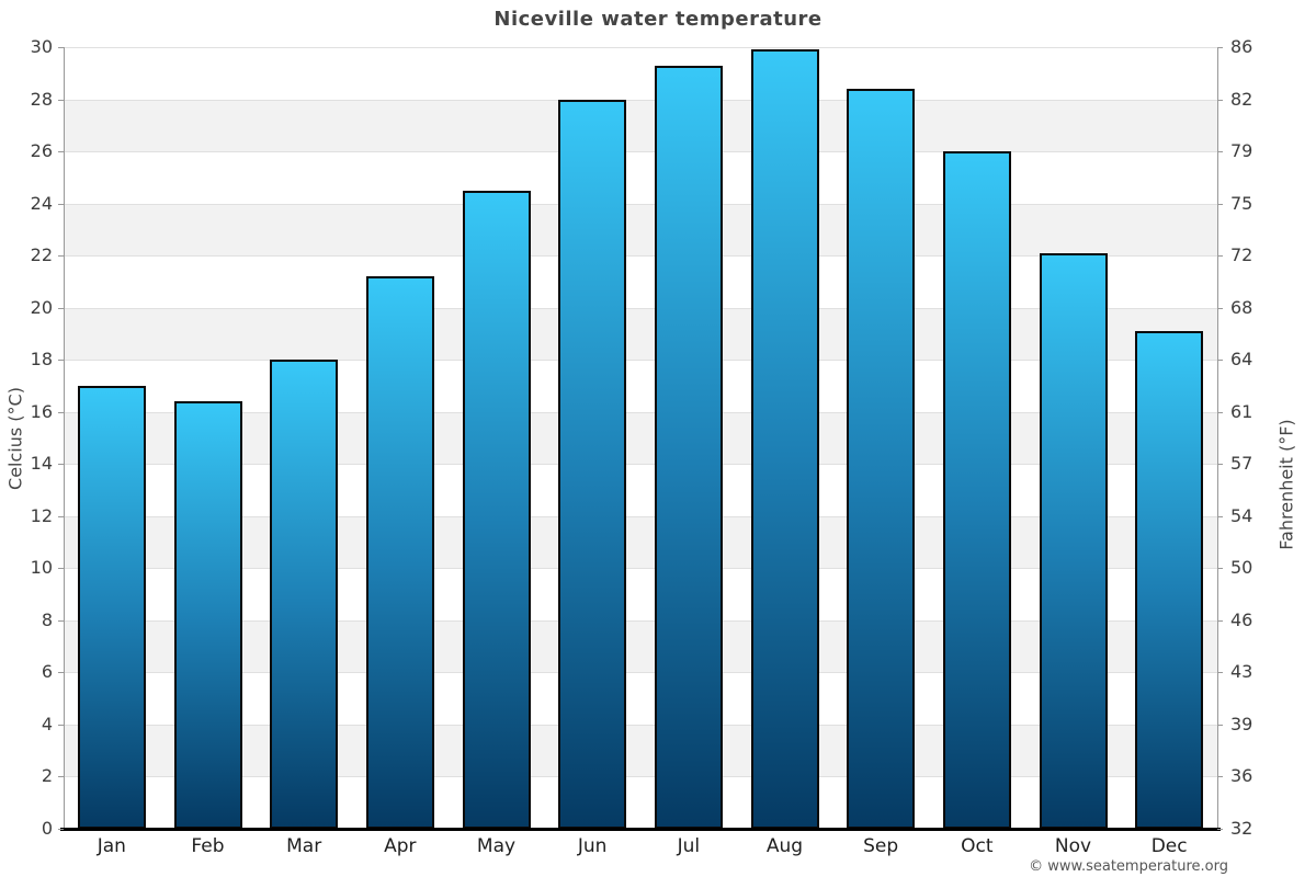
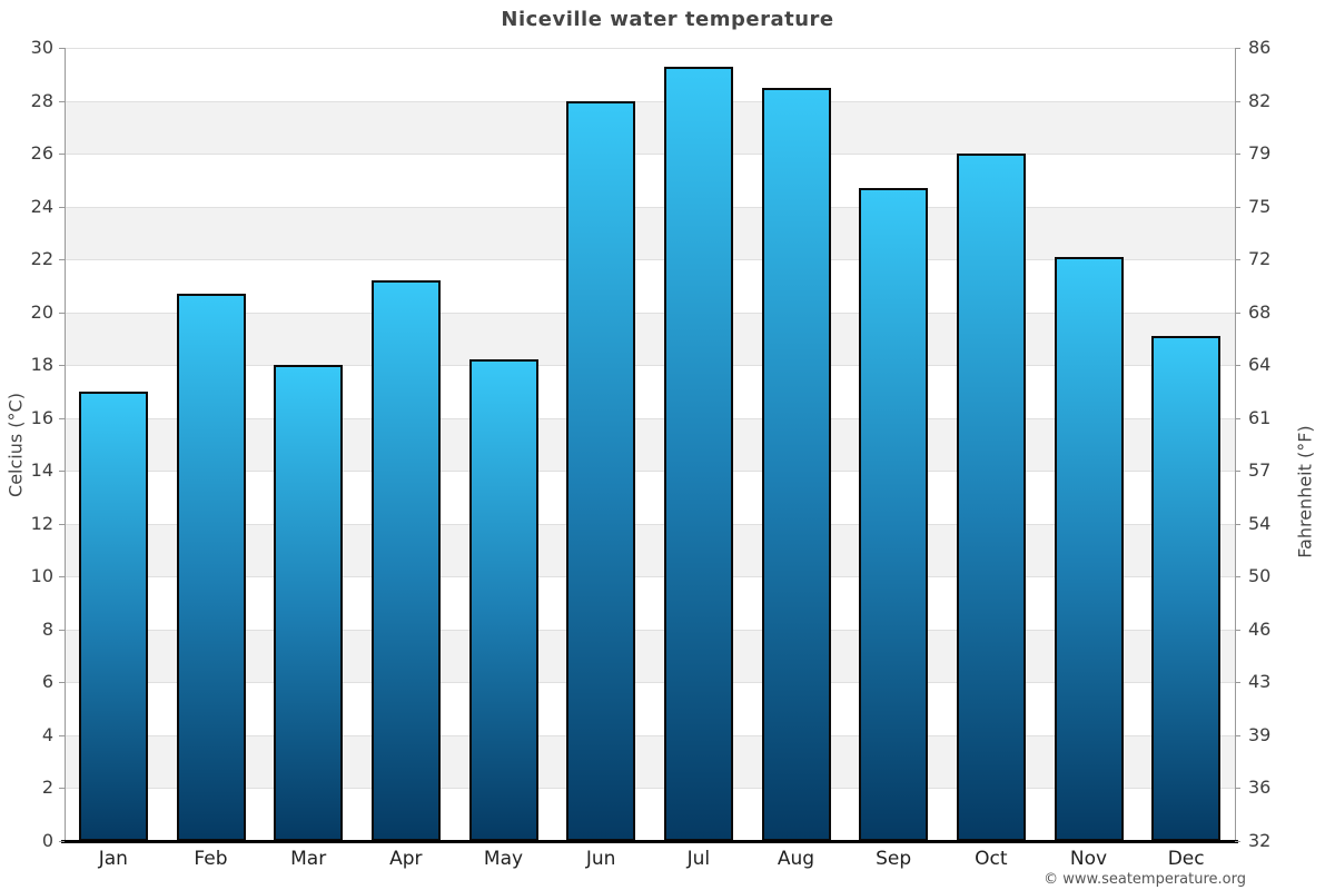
Feb: 16.4 -> 20.7
May: 24.5 -> 18.2
Aug: 29.9 -> 28.5
Sep: 28.4 -> 24.7
